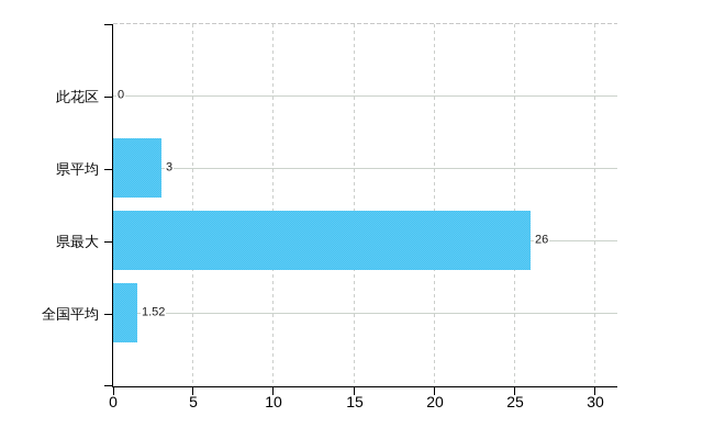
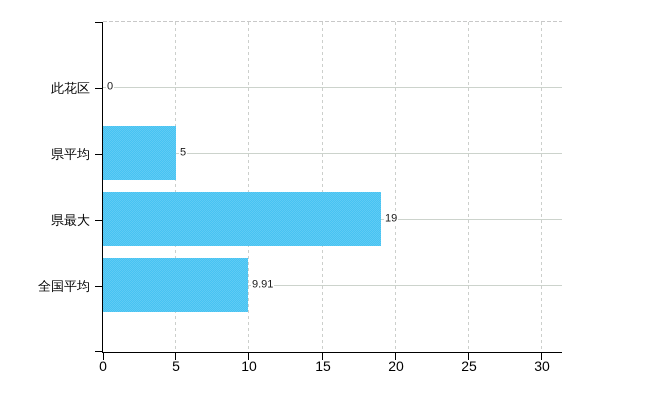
県平均: 3 -> 5
県最大: 26 -> 19
全国平均: 1.52 -> 9.91
